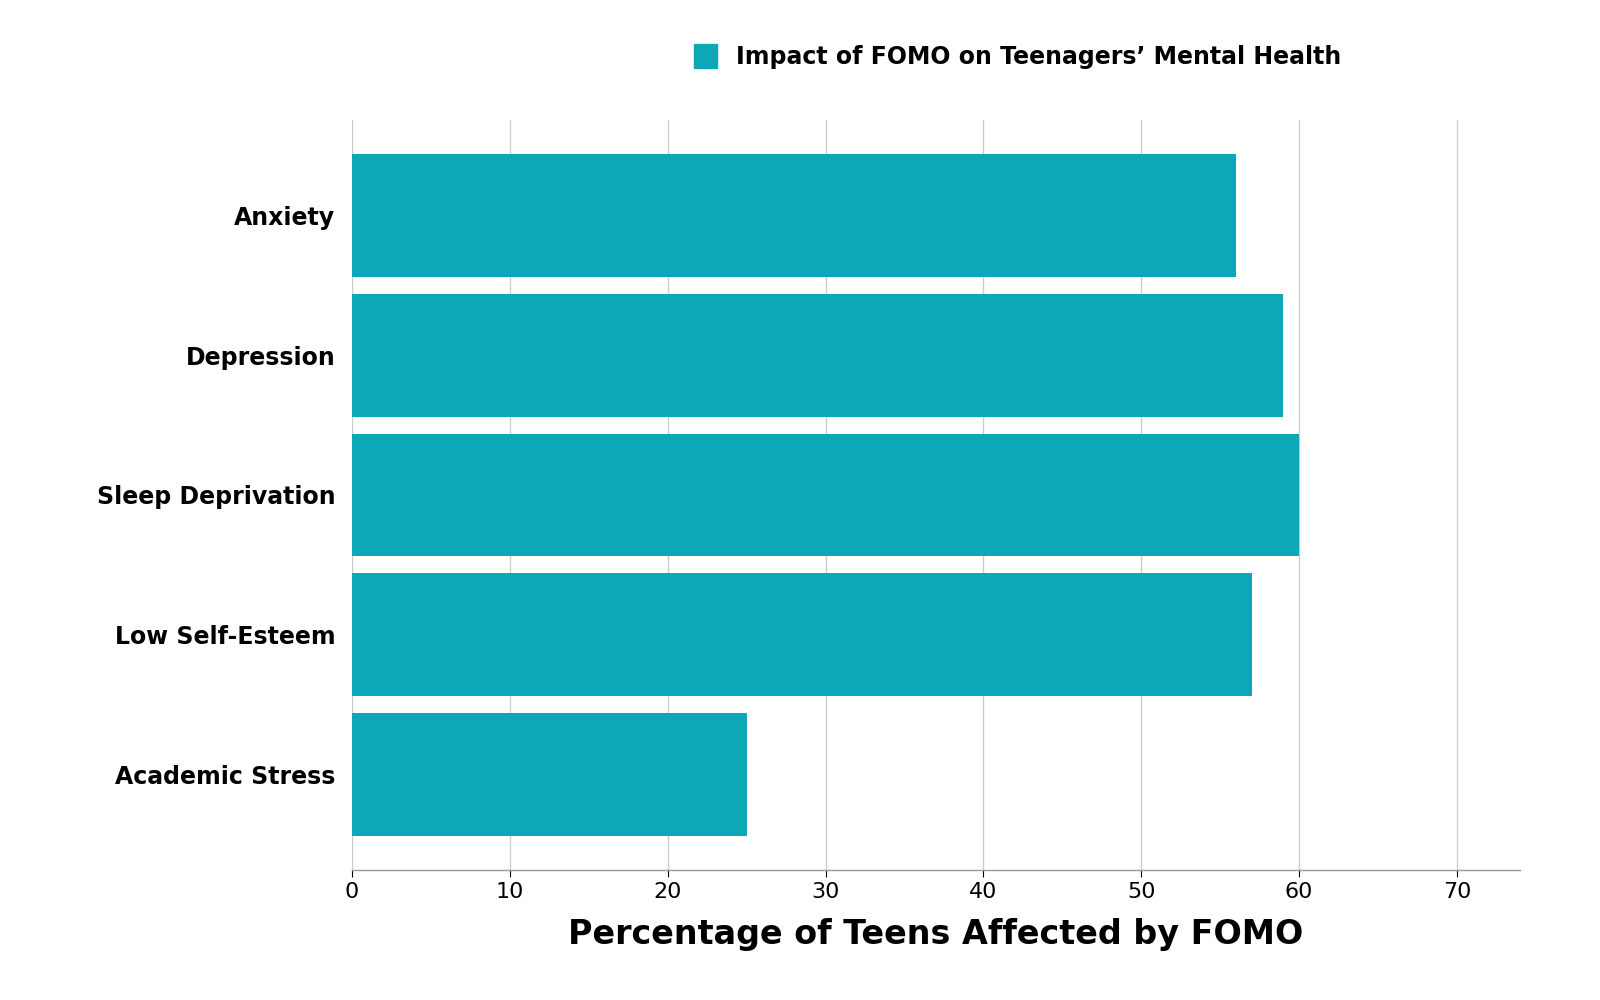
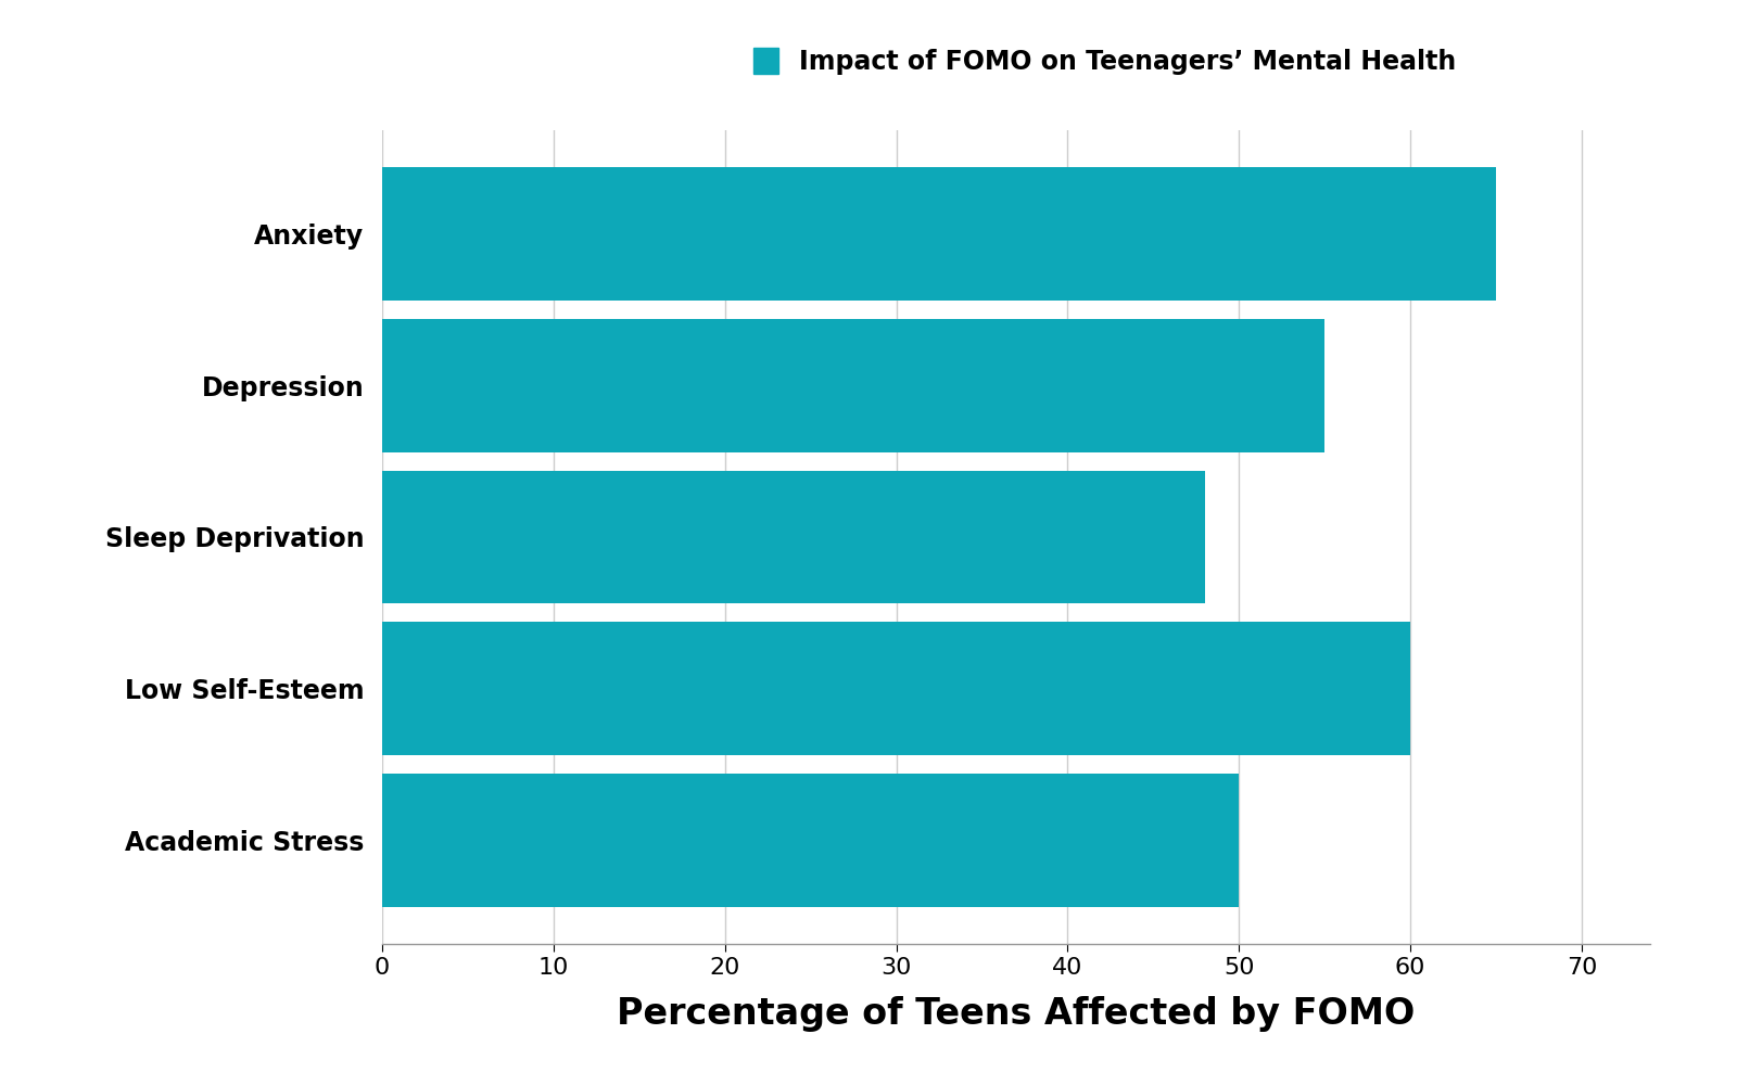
Anxiety: 56 -> 65
Depression: 59 -> 55
Sleep Deprivation: 60 -> 48
Low Self-Esteem: 57 -> 60
Academic Stress: 25 -> 50
